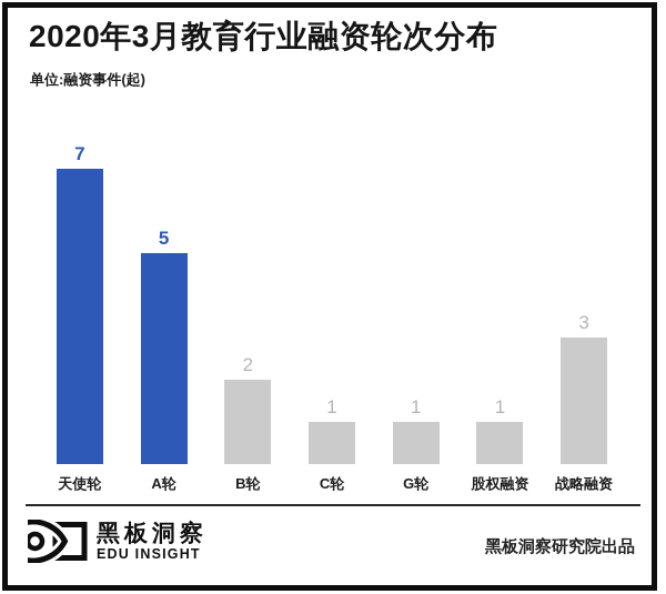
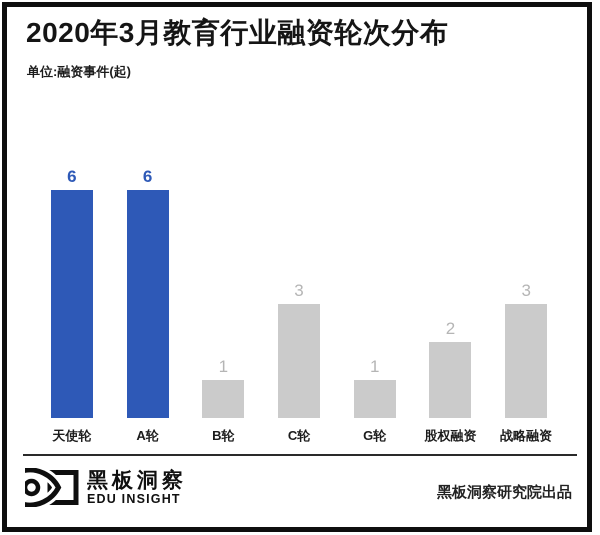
天使轮: 7 -> 6
A轮: 5 -> 6
B轮: 2 -> 1
C轮: 1 -> 3
股权融资: 1 -> 2
